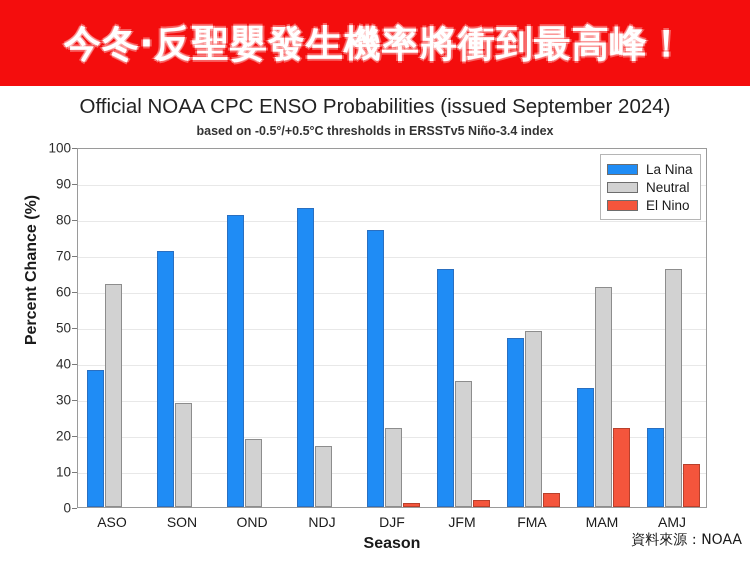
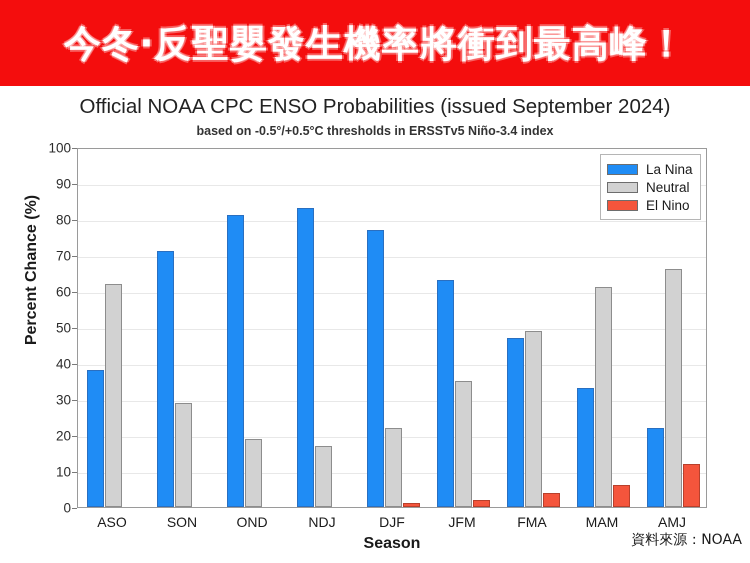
La Nina/JFM: 66 -> 63
El Nino/MAM: 22 -> 6
